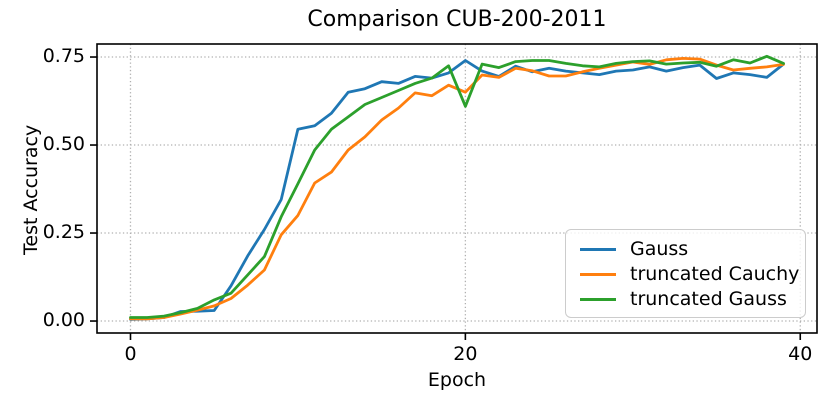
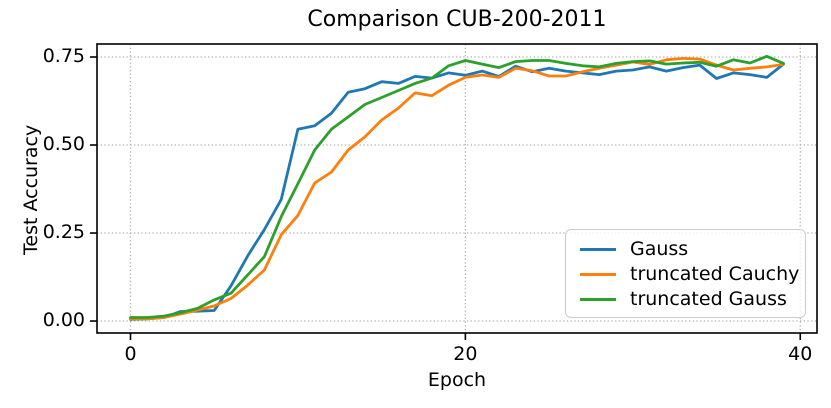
Gauss/20: 0.74 -> 0.70
truncated Cauchy/20: 0.65 -> 0.69
truncated Gauss/20: 0.61 -> 0.74
